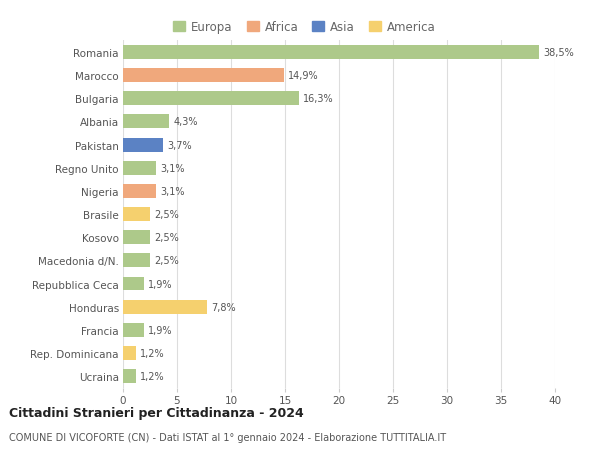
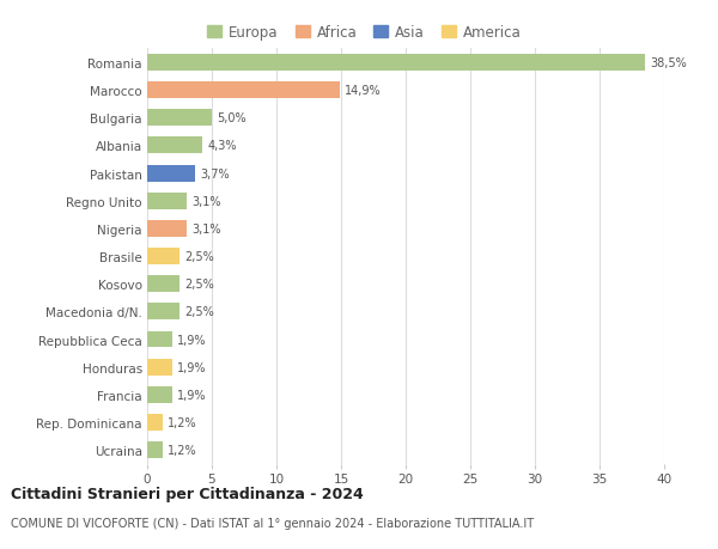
Bulgaria: 16,3% -> 5,0%
Honduras: 7,8% -> 1,9%
